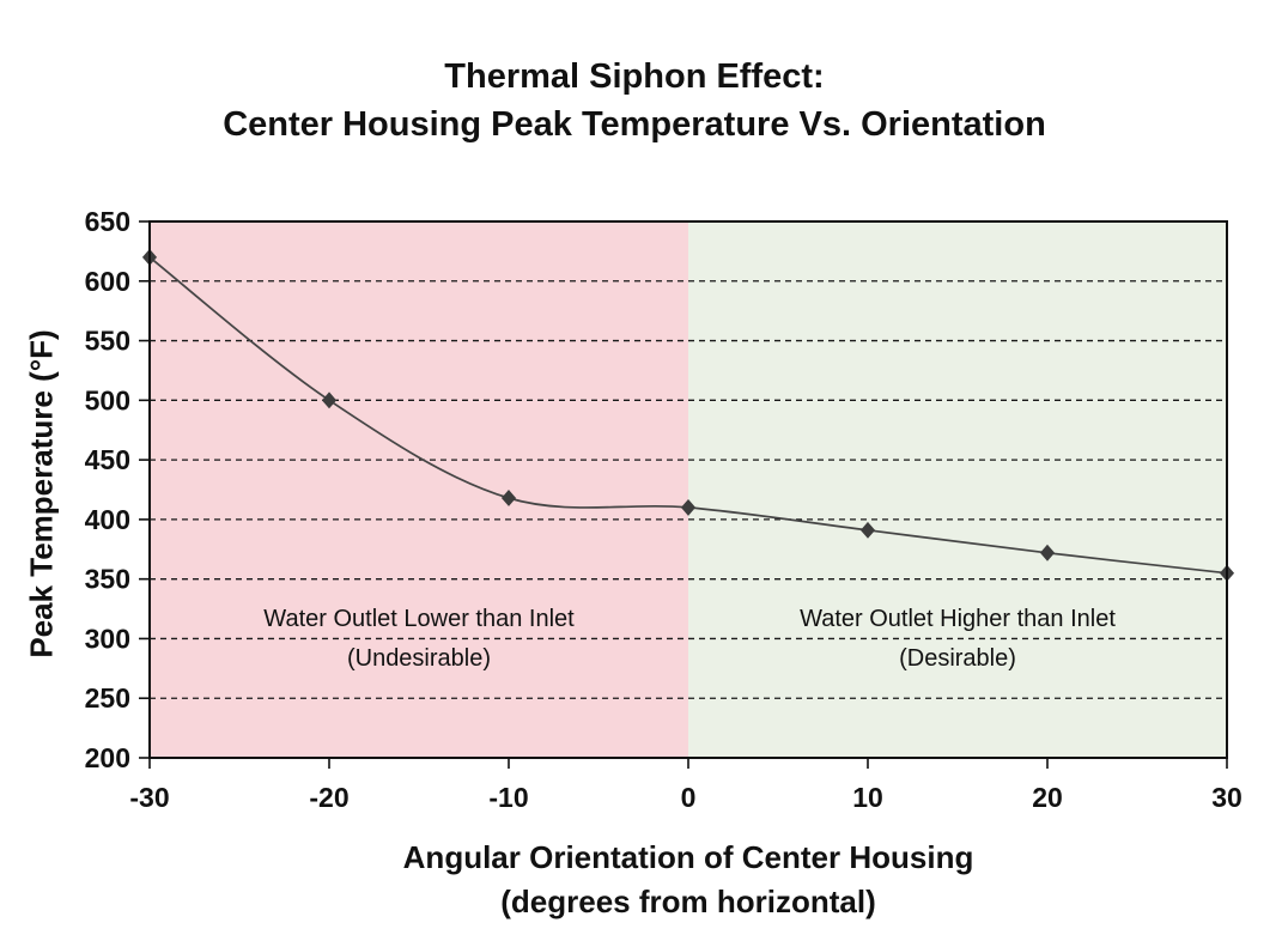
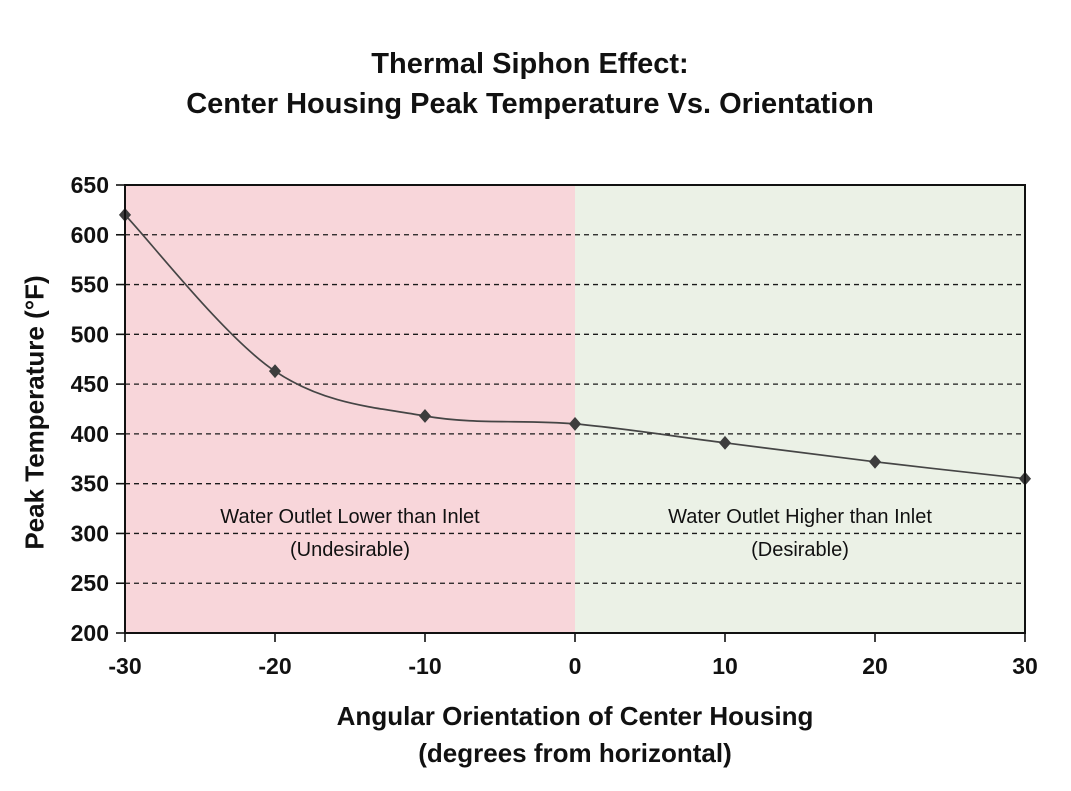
-20: 500 -> 460
